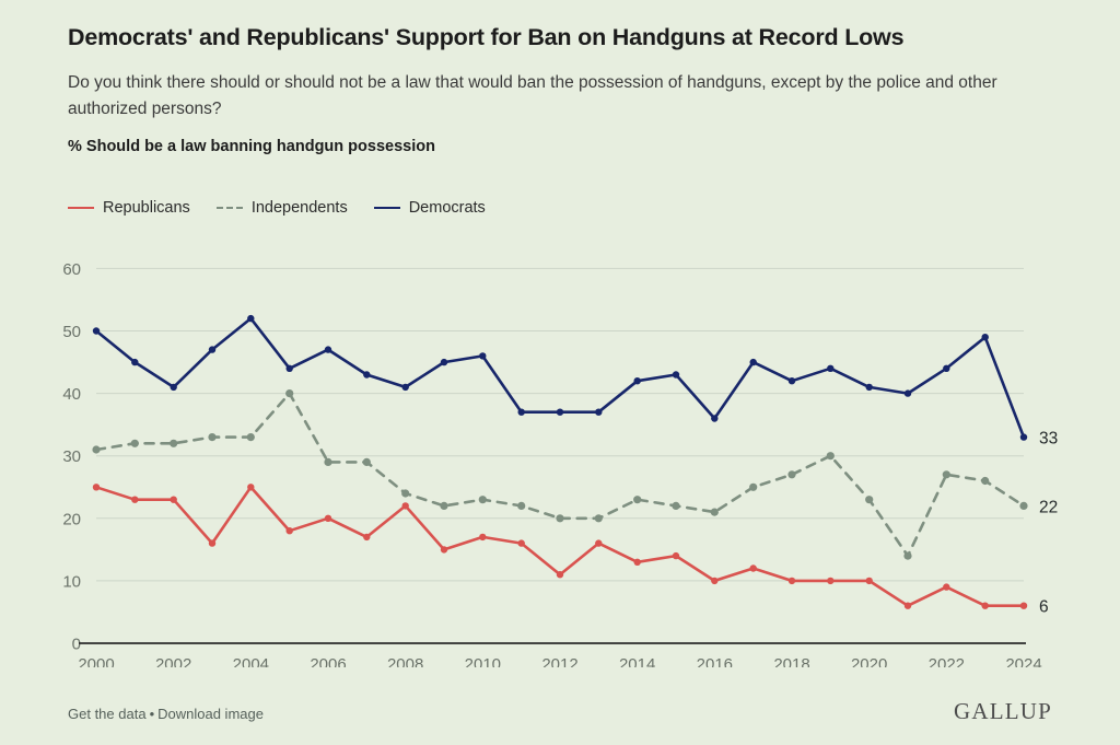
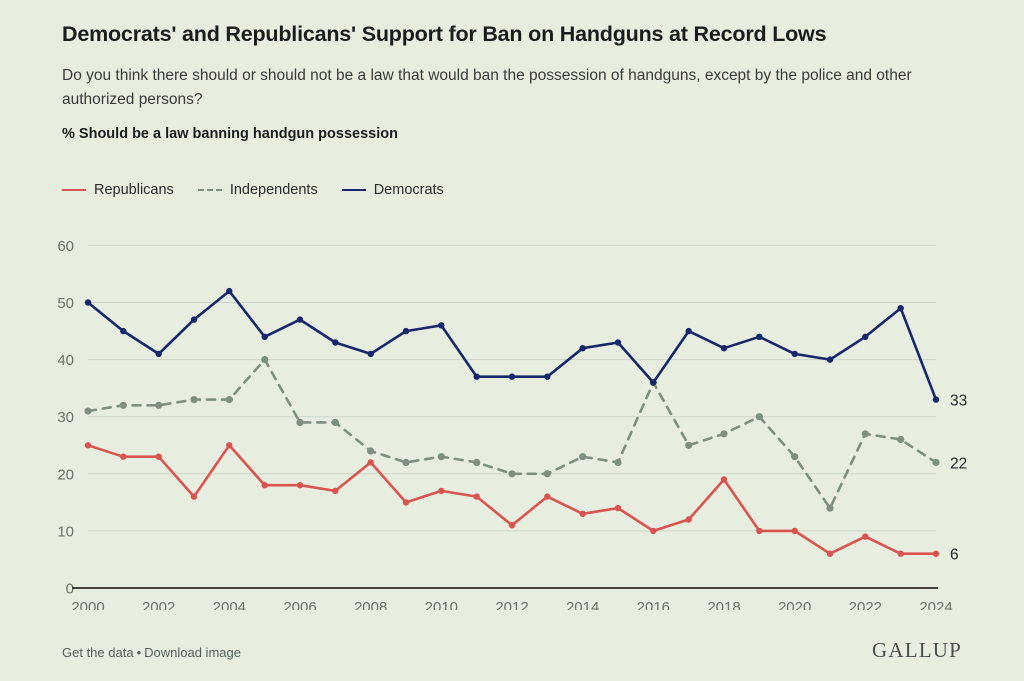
Republicans/2006: 20 -> 18
Independents/2016: 21 -> 36
Republicans/2018: 10 -> 19
